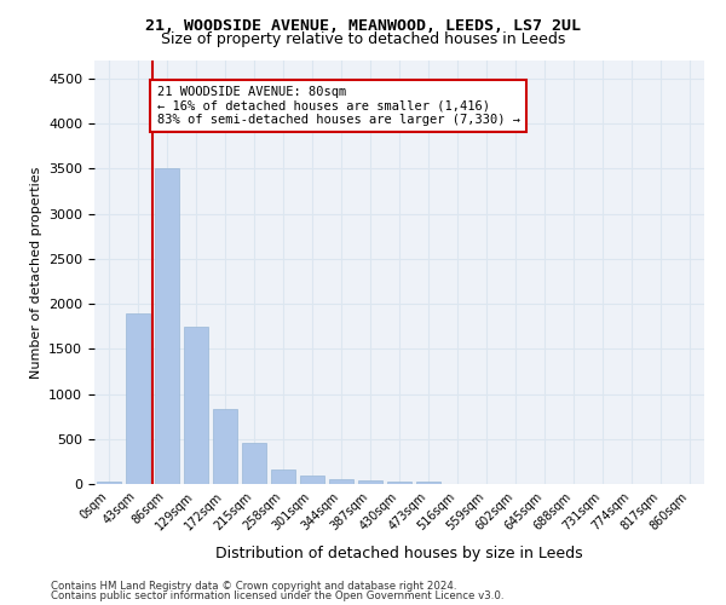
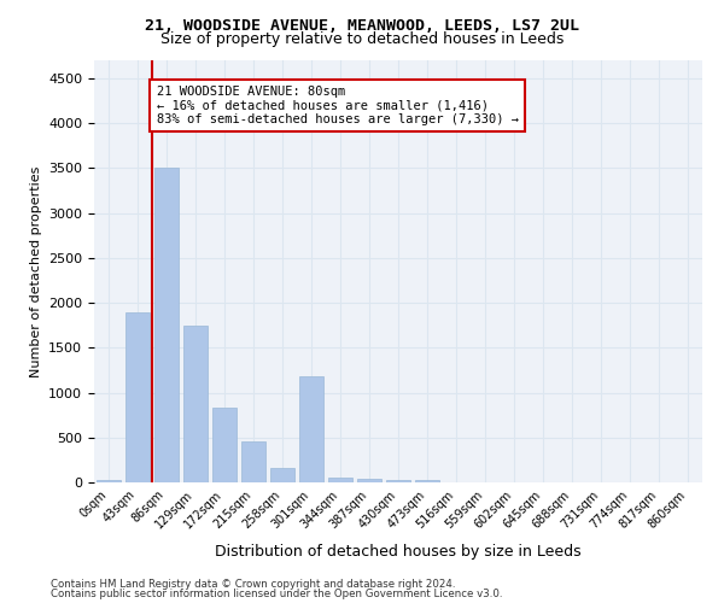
301sqm: 100 -> 1180
